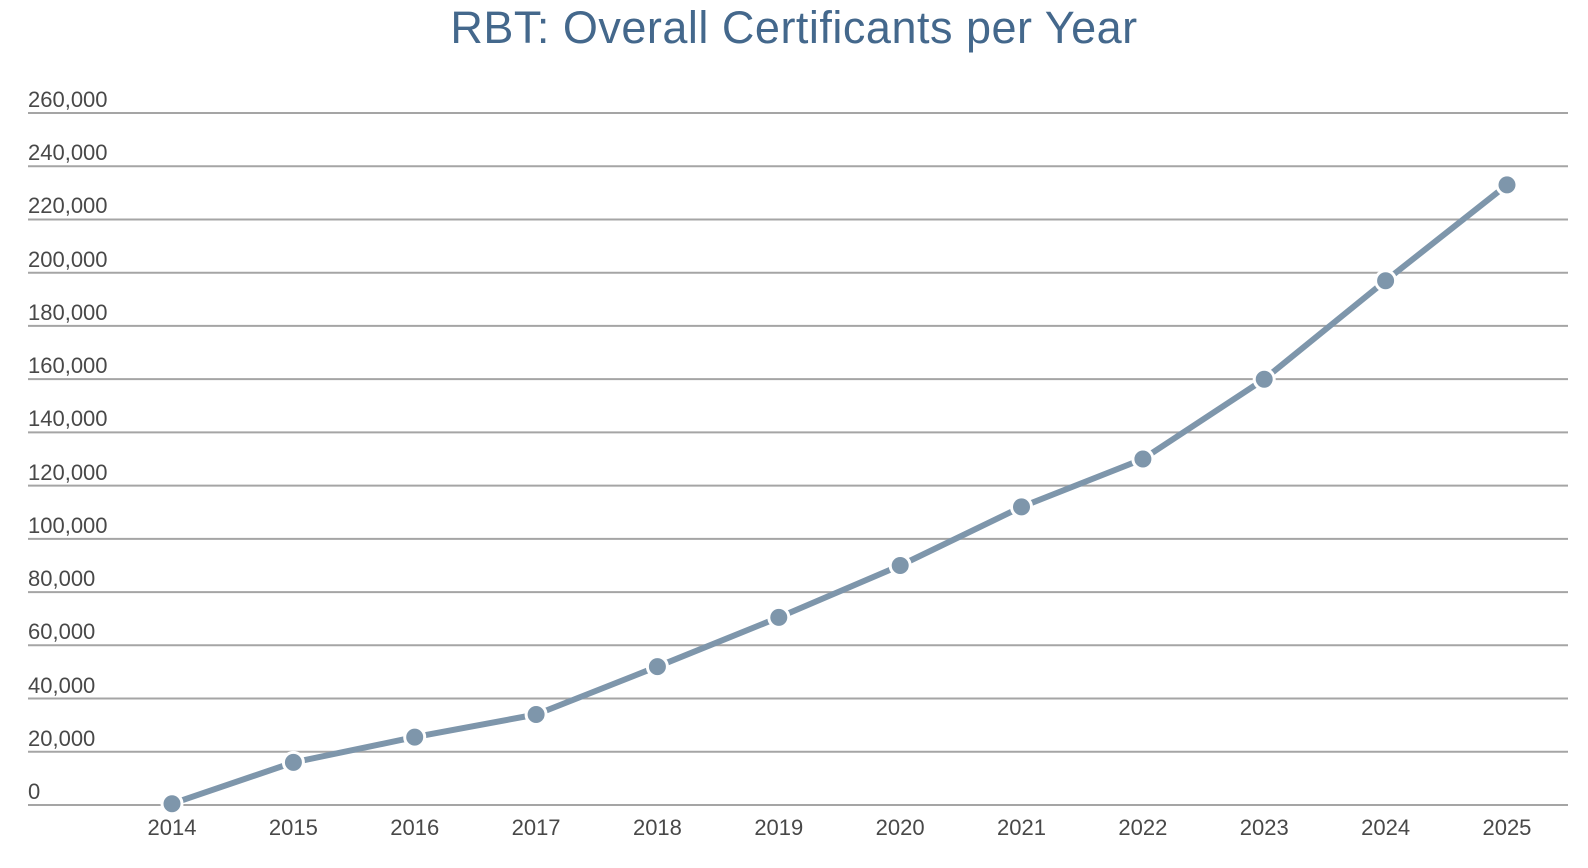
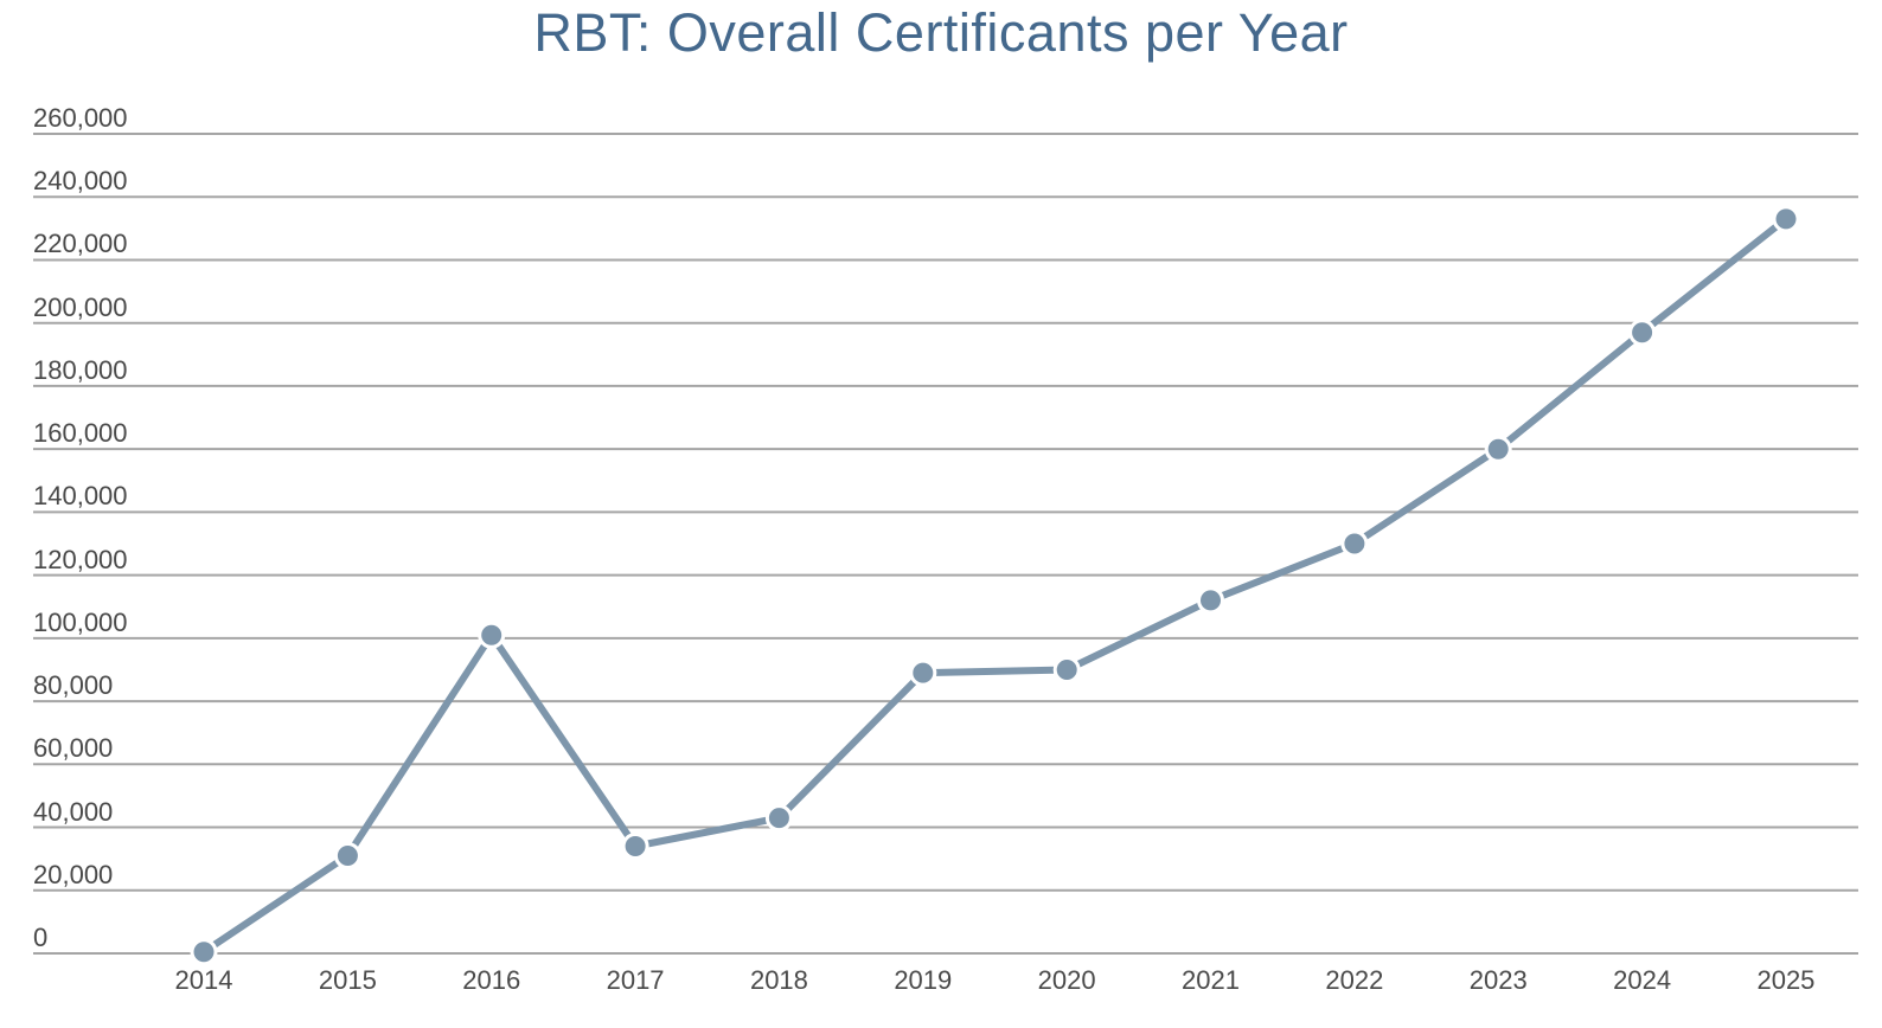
2015: 16000 -> 31000
2016: 26000 -> 101000
2018: 52000 -> 43000
2019: 70000 -> 89000
